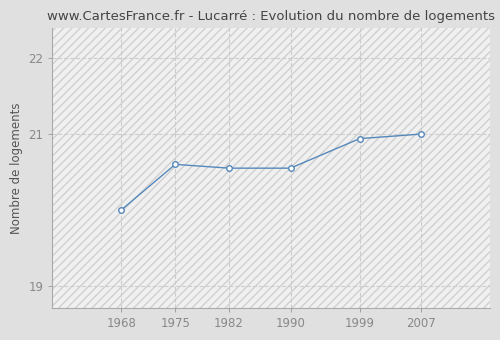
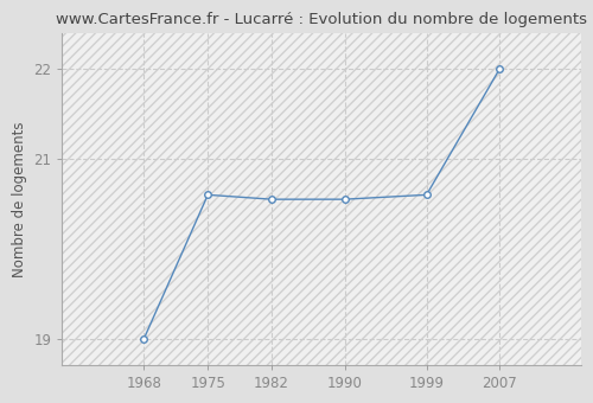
1968: 20.00 -> 19.00
1999: 20.94 -> 20.60
2007: 21.00 -> 22.00
